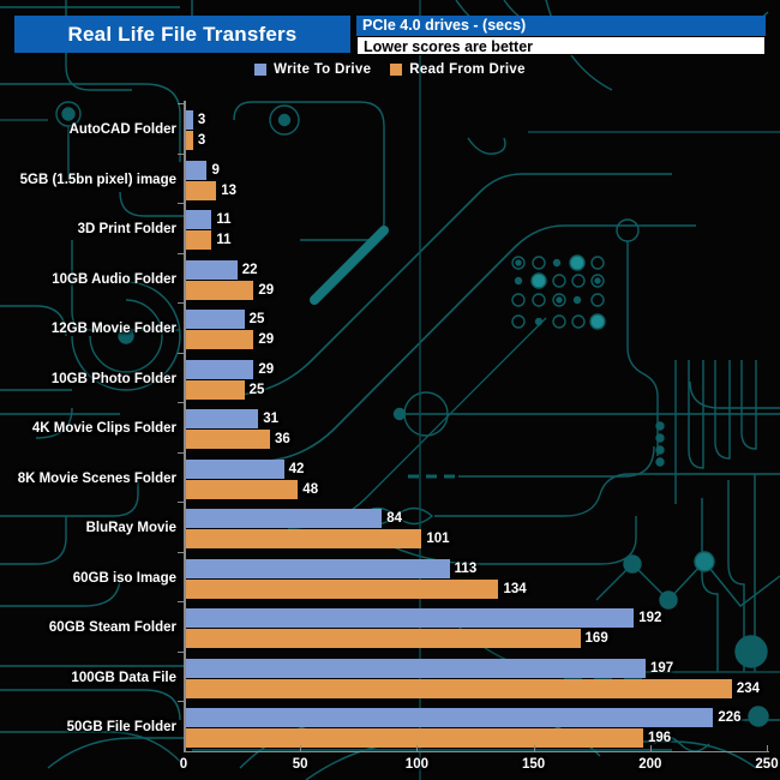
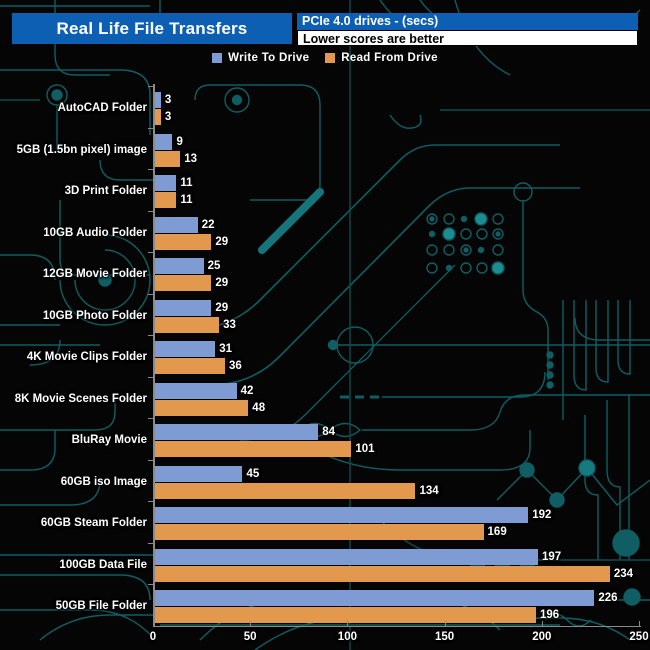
Read From Drive/10GB Photo Folder: 25 -> 33
Write To Drive/60GB iso Image: 113 -> 45
